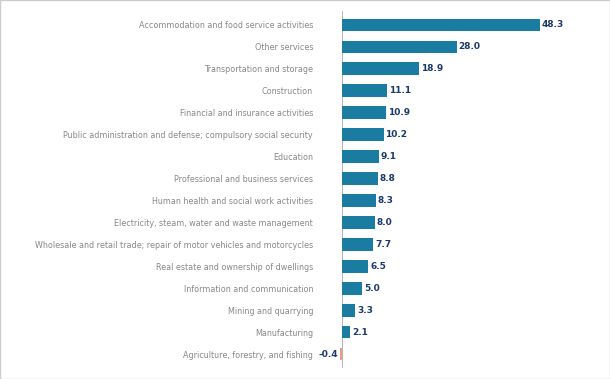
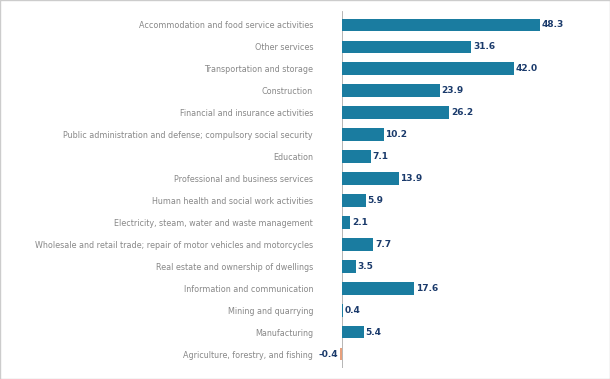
Other services: 28.0 -> 31.6
Transportation and storage: 18.9 -> 42.0
Construction: 11.1 -> 23.9
Financial and insurance activities: 10.9 -> 26.2
Education: 9.1 -> 7.1
Professional and business services: 8.8 -> 13.9
Human health and social work activities: 8.3 -> 5.9
Electricity, steam, water and waste management: 8.0 -> 2.1
Real estate and ownership of dwellings: 6.5 -> 3.5
Information and communication: 5.0 -> 17.6
Mining and quarrying: 3.3 -> 0.4
Manufacturing: 2.1 -> 5.4
